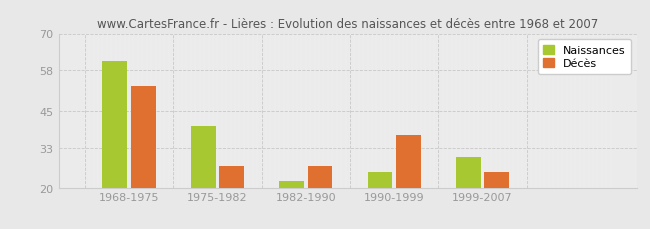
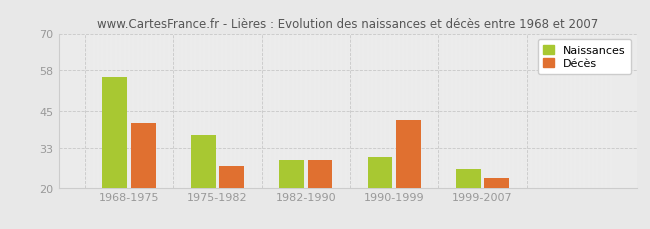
Naissances/1968-1975: 61 -> 56
Décès/1968-1975: 53 -> 41
Naissances/1975-1982: 40 -> 37
Naissances/1982-1990: 22 -> 29
Décès/1982-1990: 27 -> 29
Naissances/1990-1999: 25 -> 30
Décès/1990-1999: 37 -> 42
Naissances/1999-2007: 30 -> 26
Décès/1999-2007: 25 -> 23
